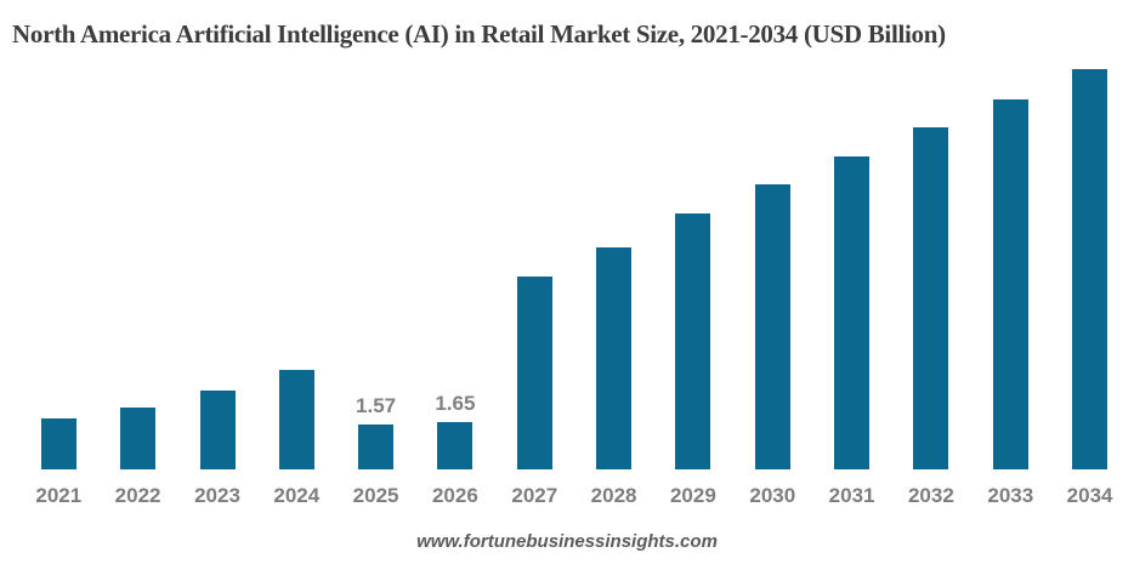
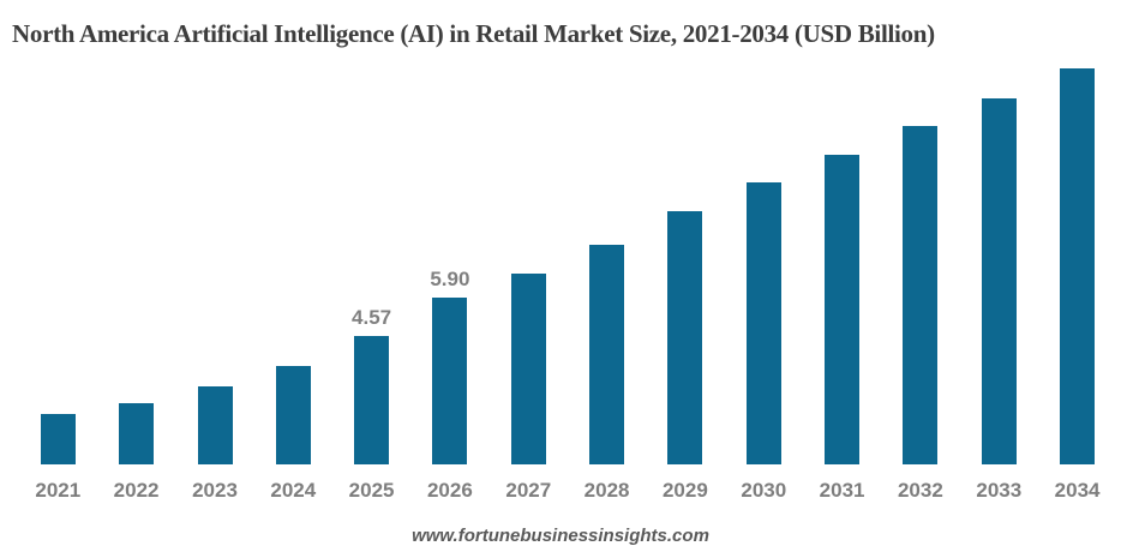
2025: 1.57 -> 4.57
2026: 1.65 -> 5.90
